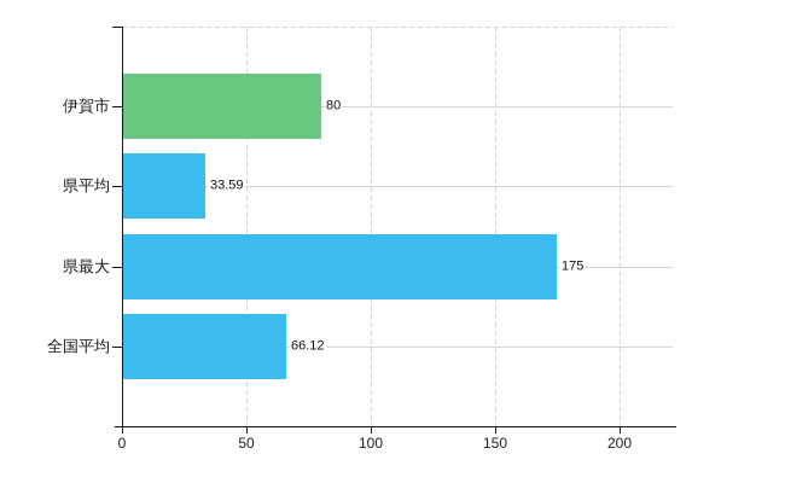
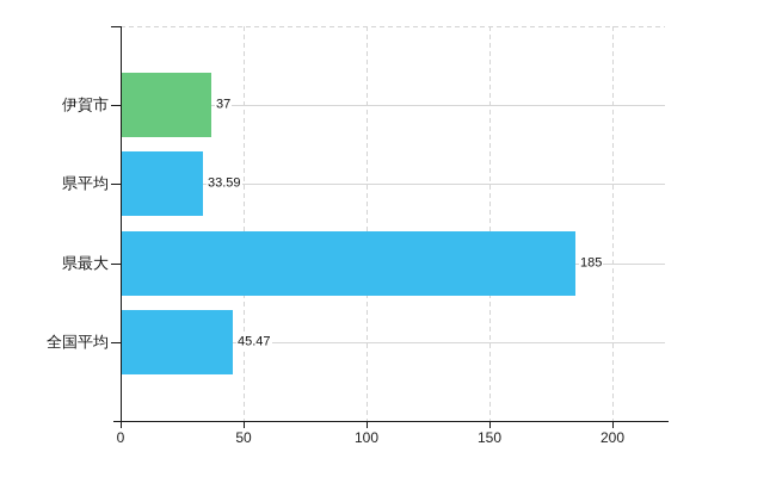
伊賀市: 80 -> 37
県最大: 175 -> 185
全国平均: 66.12 -> 45.47
